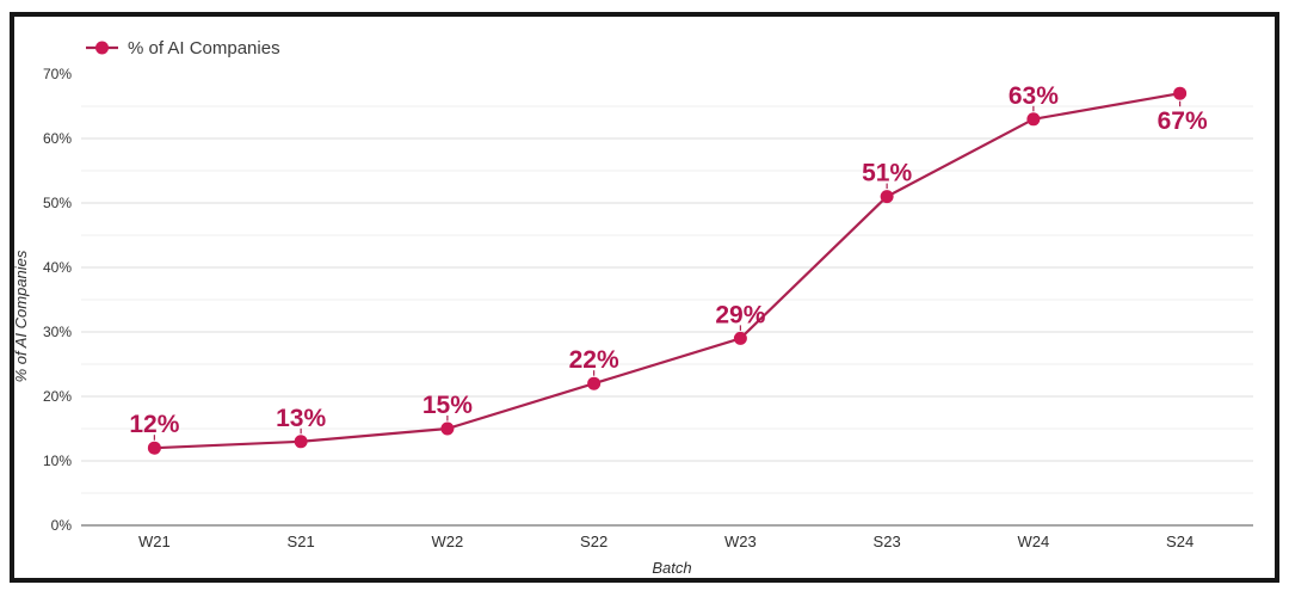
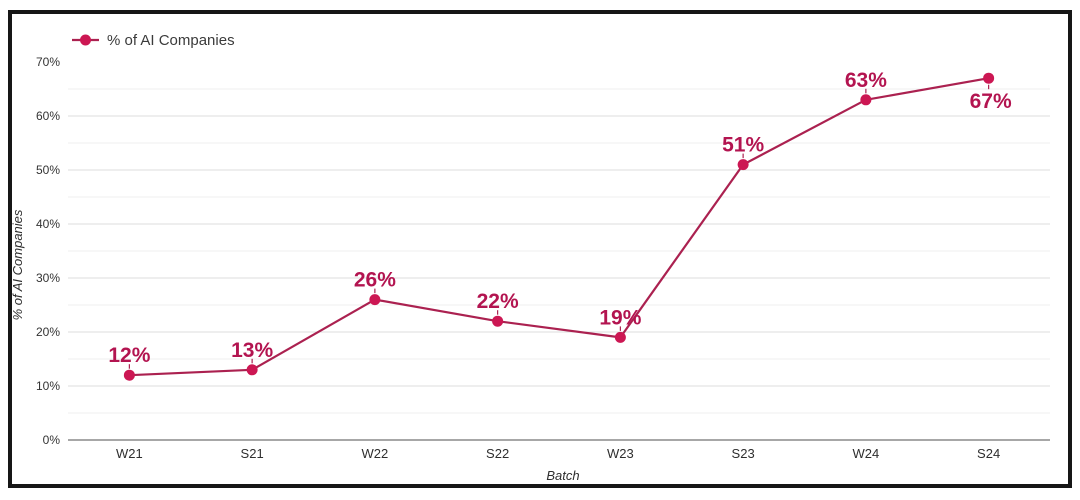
W22: 15% -> 26%
W23: 29% -> 19%
